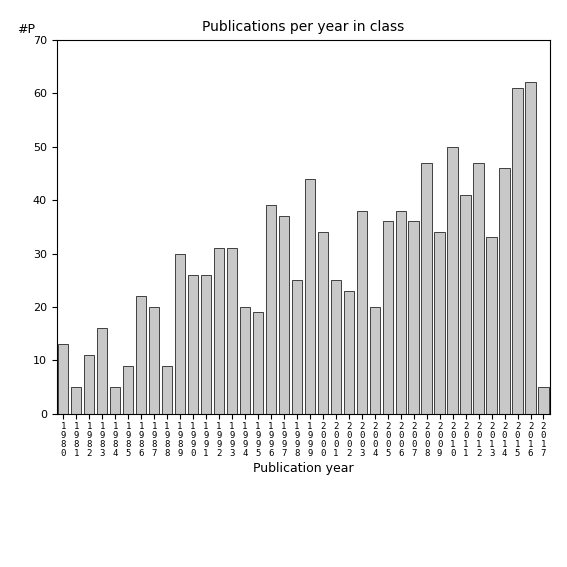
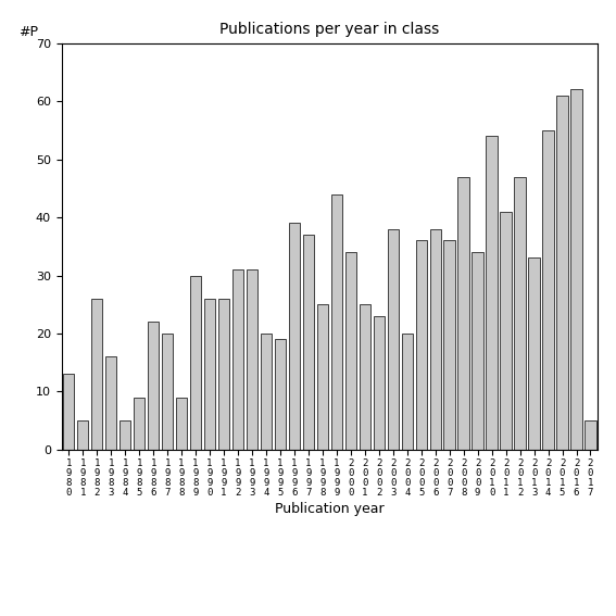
1 9 8 2: 11 -> 26
2 0 1 0: 50 -> 54
2 0 1 4: 46 -> 55
